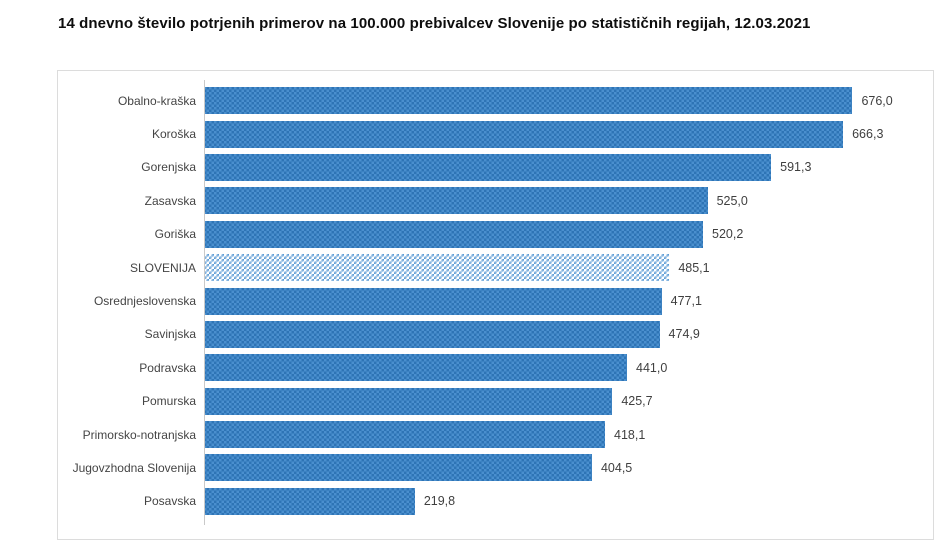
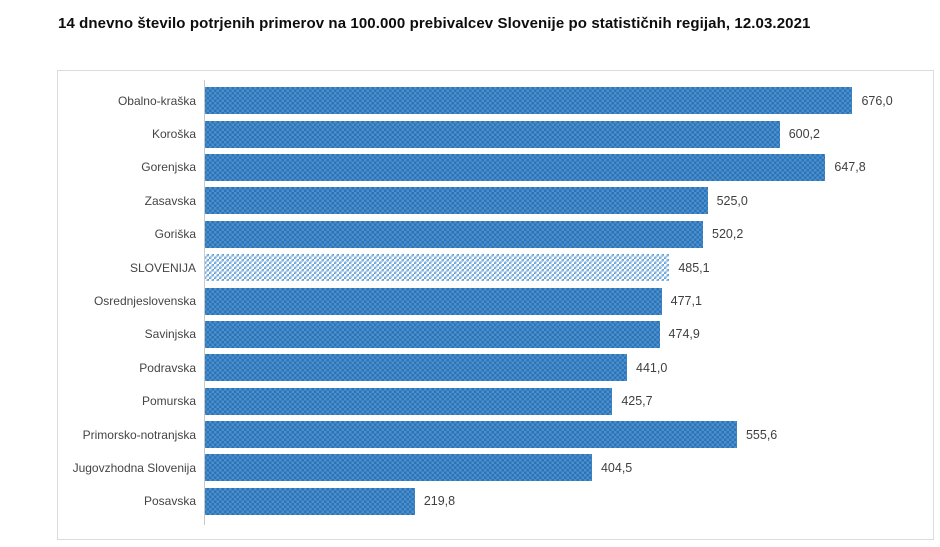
Koroška: 666,3 -> 600,2
Gorenjska: 591,3 -> 647,8
Primorsko-notranjska: 418,1 -> 555,6
